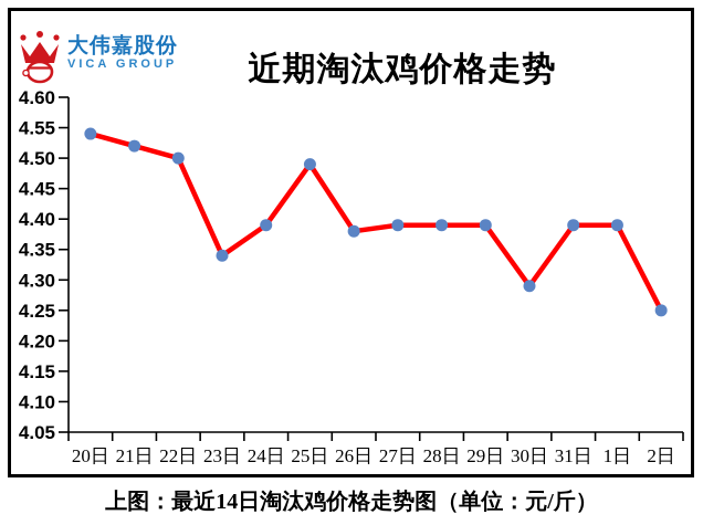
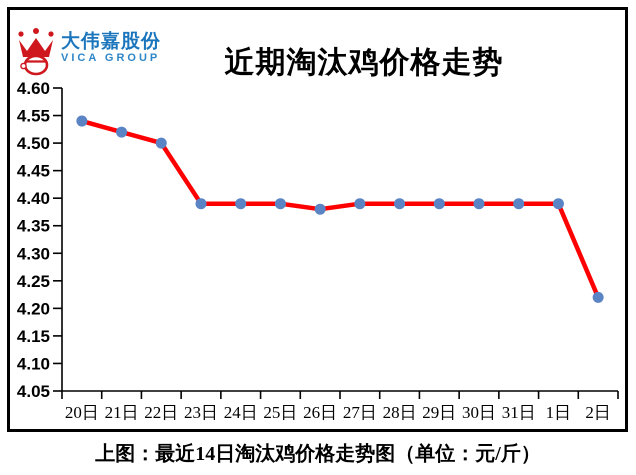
23日: 4.34 -> 4.39
25日: 4.49 -> 4.39
30日: 4.29 -> 4.39
2日: 4.25 -> 4.22
